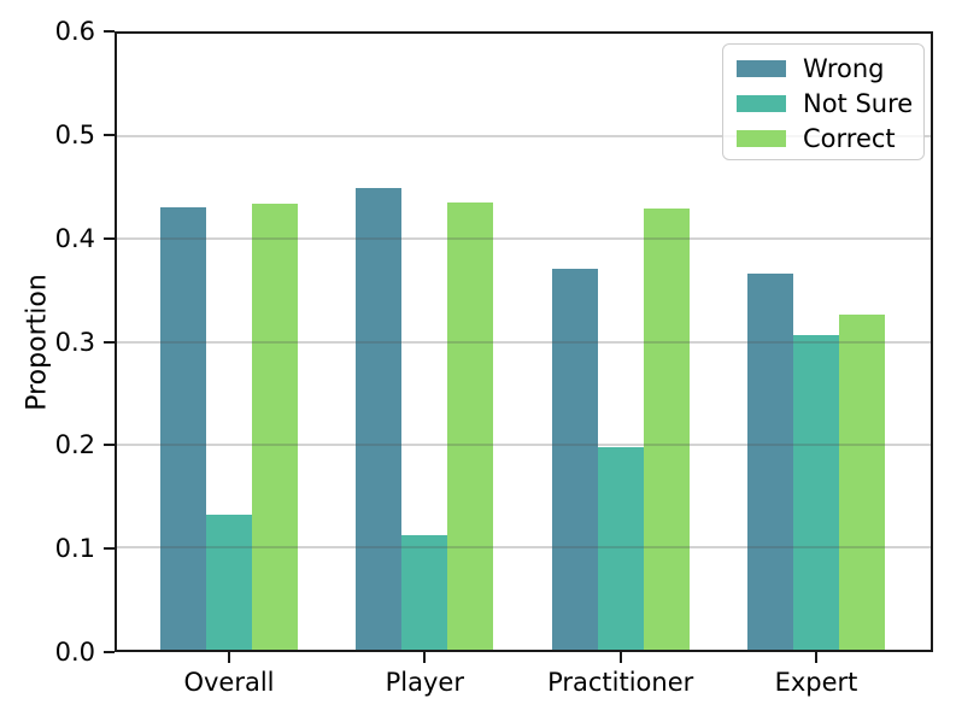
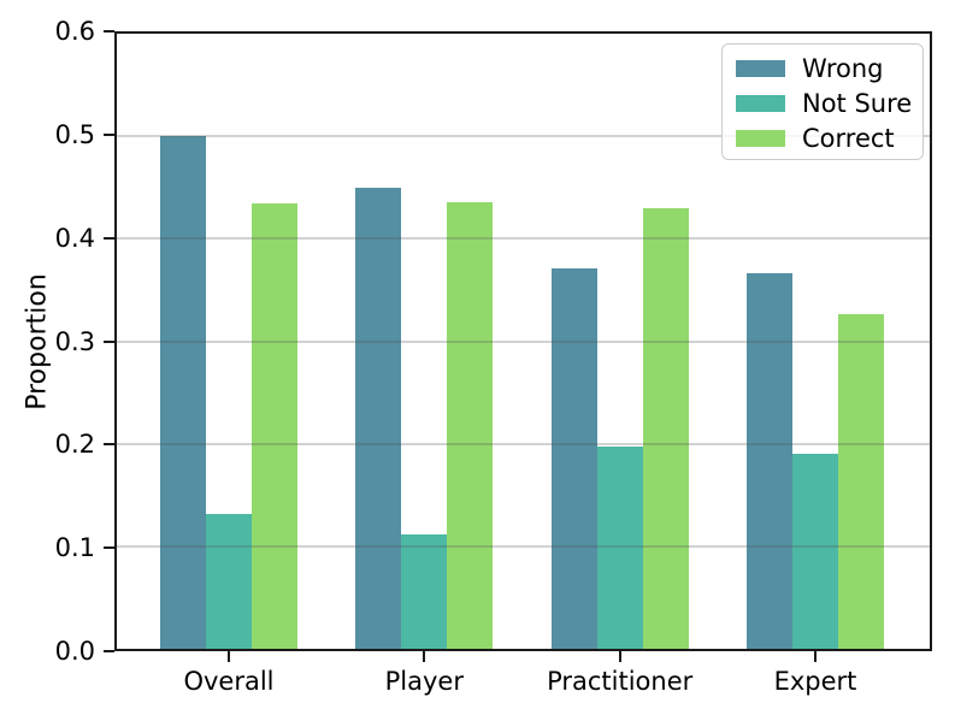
Wrong/Overall: 0.43 -> 0.50
Not Sure/Expert: 0.31 -> 0.19
